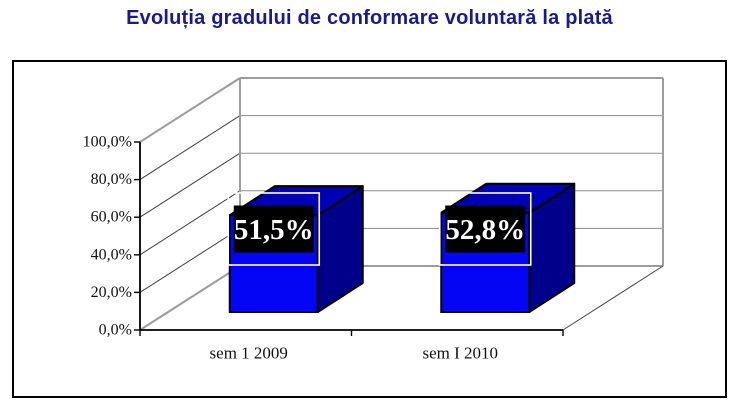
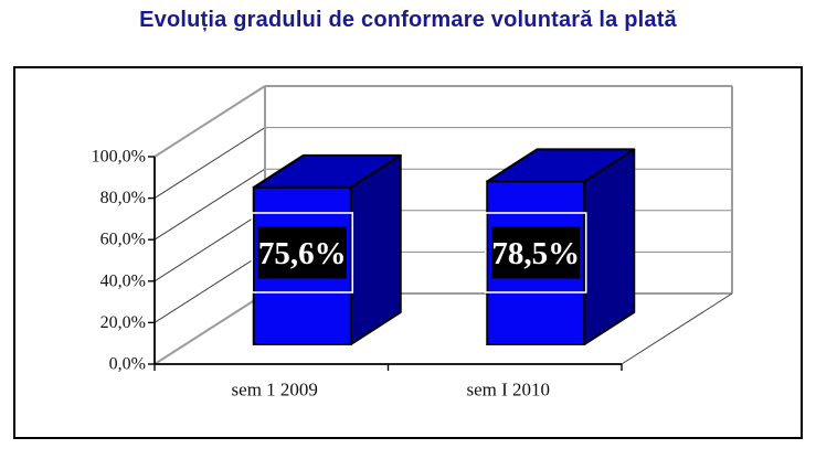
sem 1 2009: 51,5% -> 75,6%
sem I 2010: 52,8% -> 78,5%
